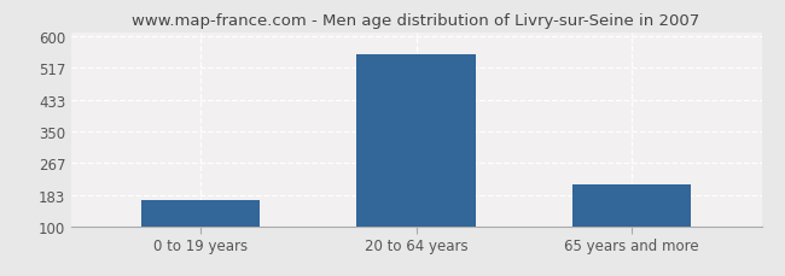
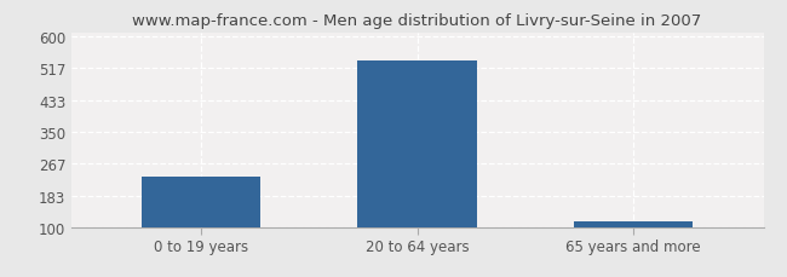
0 to 19 years: 170 -> 233
20 to 64 years: 555 -> 537
65 years and more: 210 -> 115
